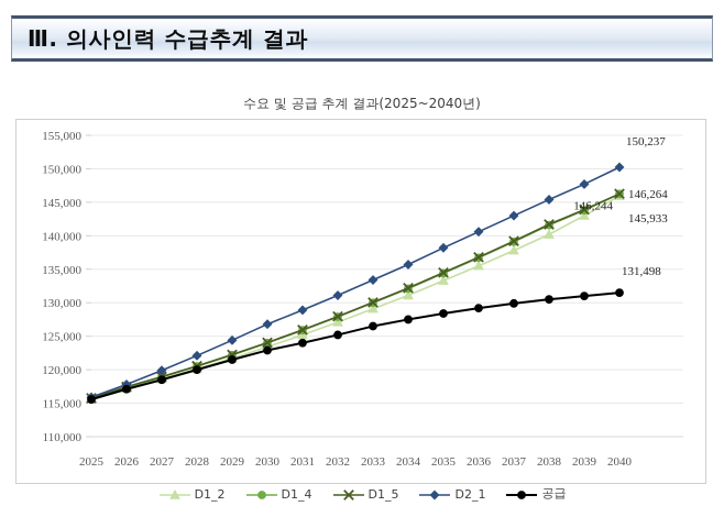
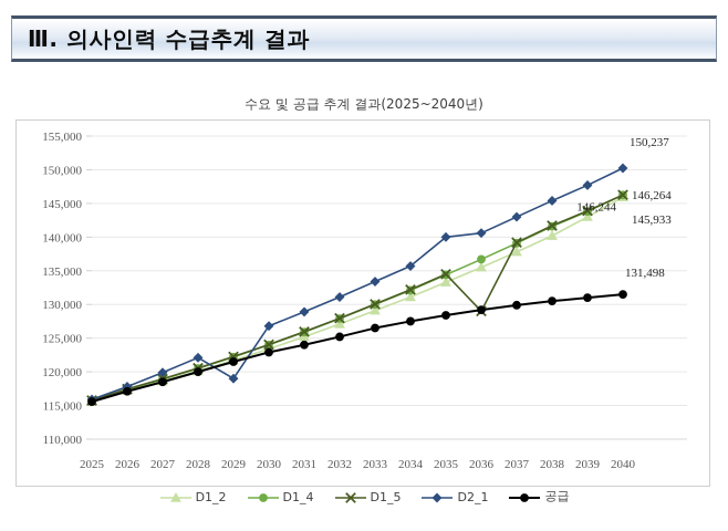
D2_1/2029: 124000 -> 119000
D2_1/2035: 138000 -> 140000
D1_5/2036: 137000 -> 129000
